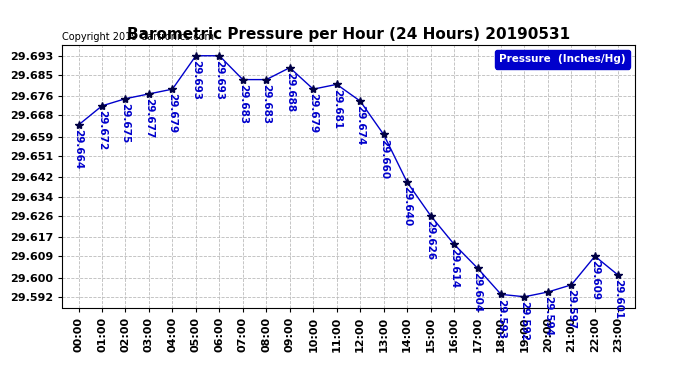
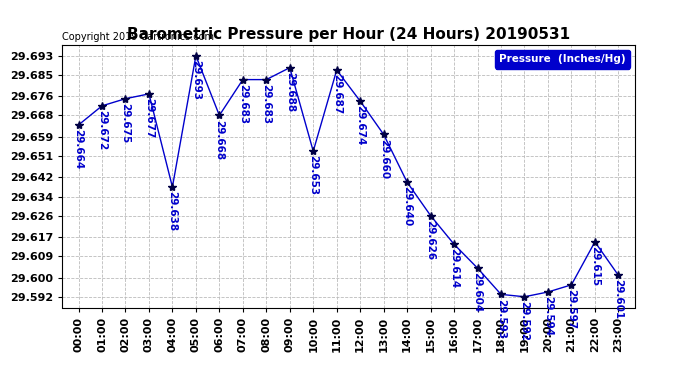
04:00: 29.679 -> 29.638
06:00: 29.693 -> 29.668
10:00: 29.679 -> 29.653
11:00: 29.681 -> 29.687
22:00: 29.609 -> 29.615
